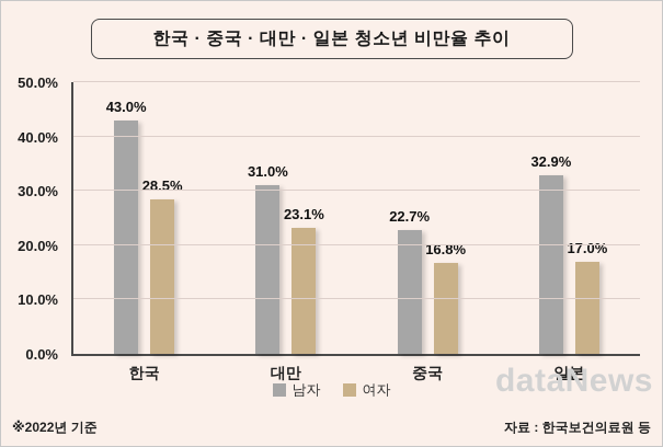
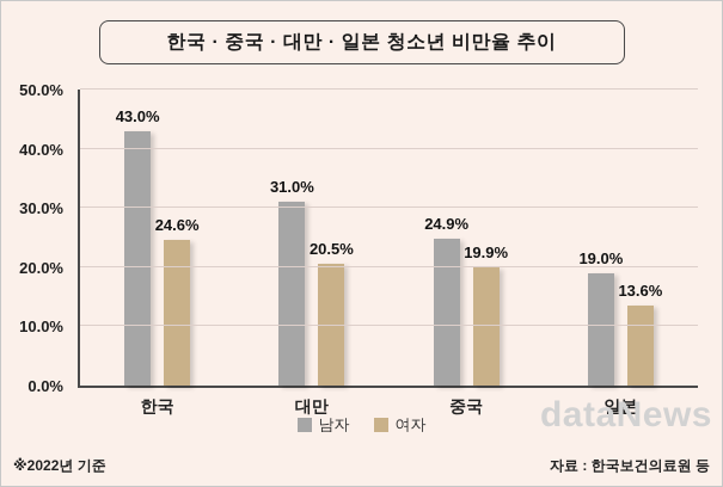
여자/한국: 28.5% -> 24.6%
여자/대만: 23.1% -> 20.5%
남자/중국: 22.7% -> 24.9%
여자/중국: 16.8% -> 19.9%
남자/일본: 32.9% -> 19.0%
여자/일본: 17.0% -> 13.6%
